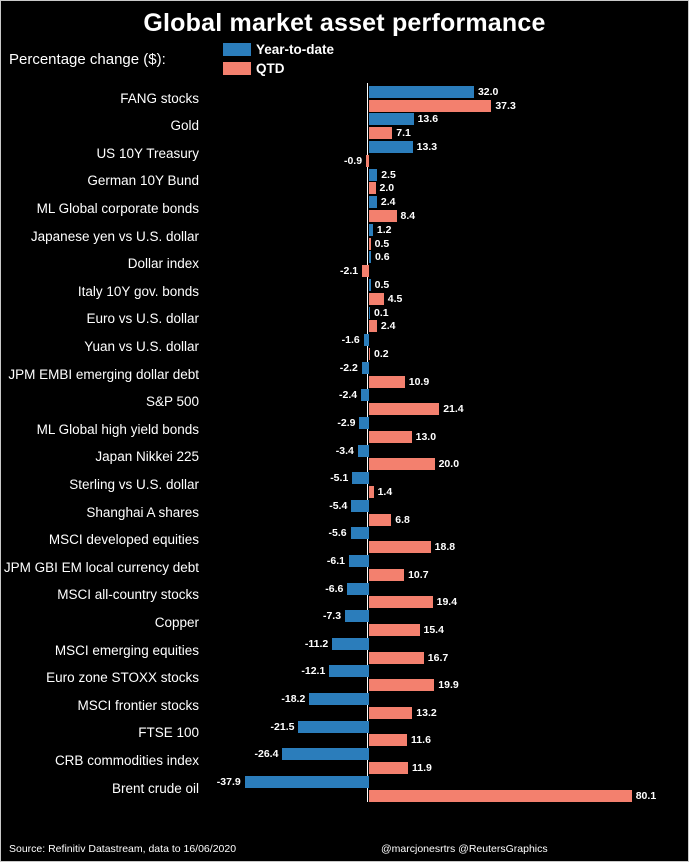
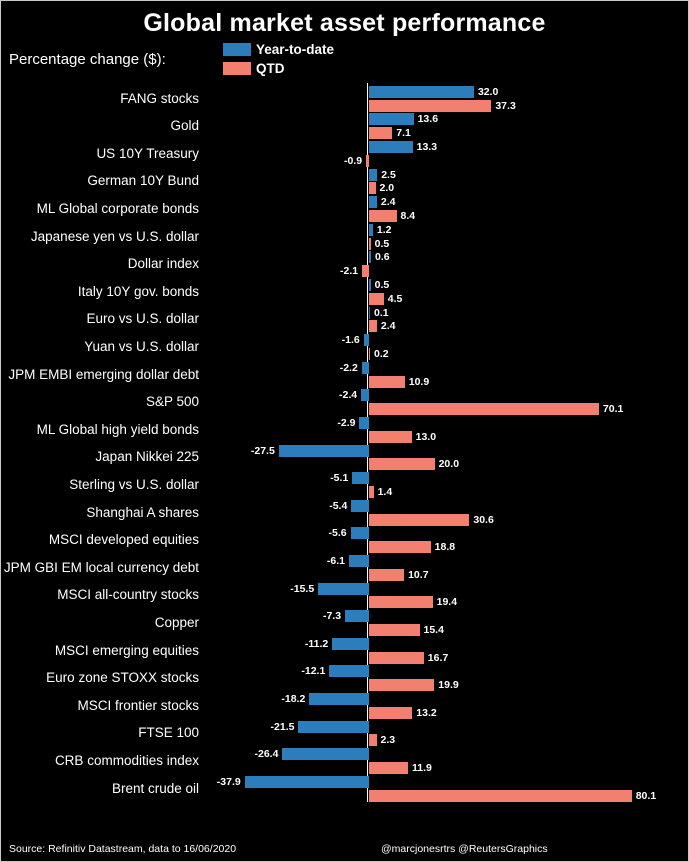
QTD/S&P 500: 21.4 -> 70.1
Year-to-date/Japan Nikkei 225: -3.4 -> -27.5
QTD/Shanghai A shares: 6.8 -> 30.6
Year-to-date/MSCI all-country stocks: -6.6 -> -15.5
QTD/FTSE 100: 11.6 -> 2.3
